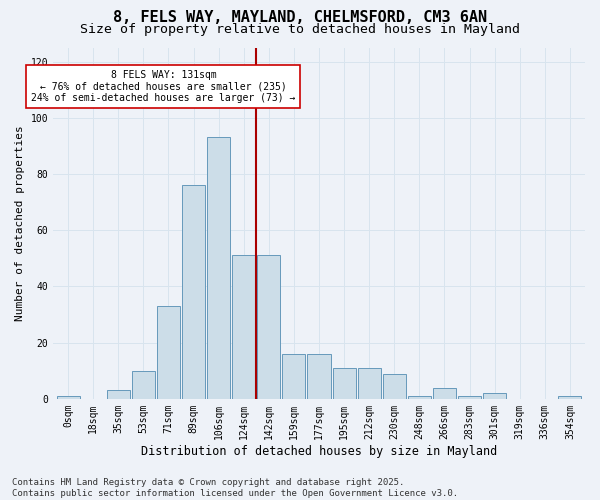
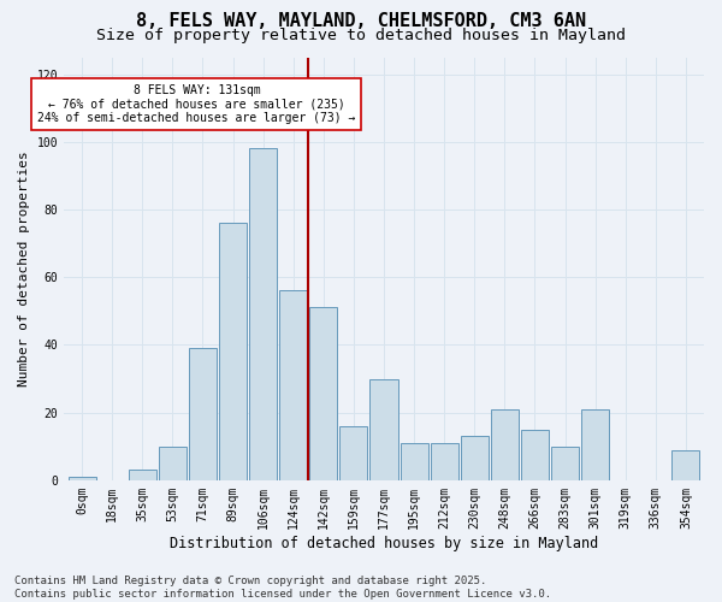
71sqm: 33 -> 39
106sqm: 93 -> 98
124sqm: 51 -> 56
177sqm: 16 -> 30
230sqm: 9 -> 13
248sqm: 1 -> 21
266sqm: 4 -> 15
283sqm: 1 -> 10
301sqm: 2 -> 21
354sqm: 1 -> 9
